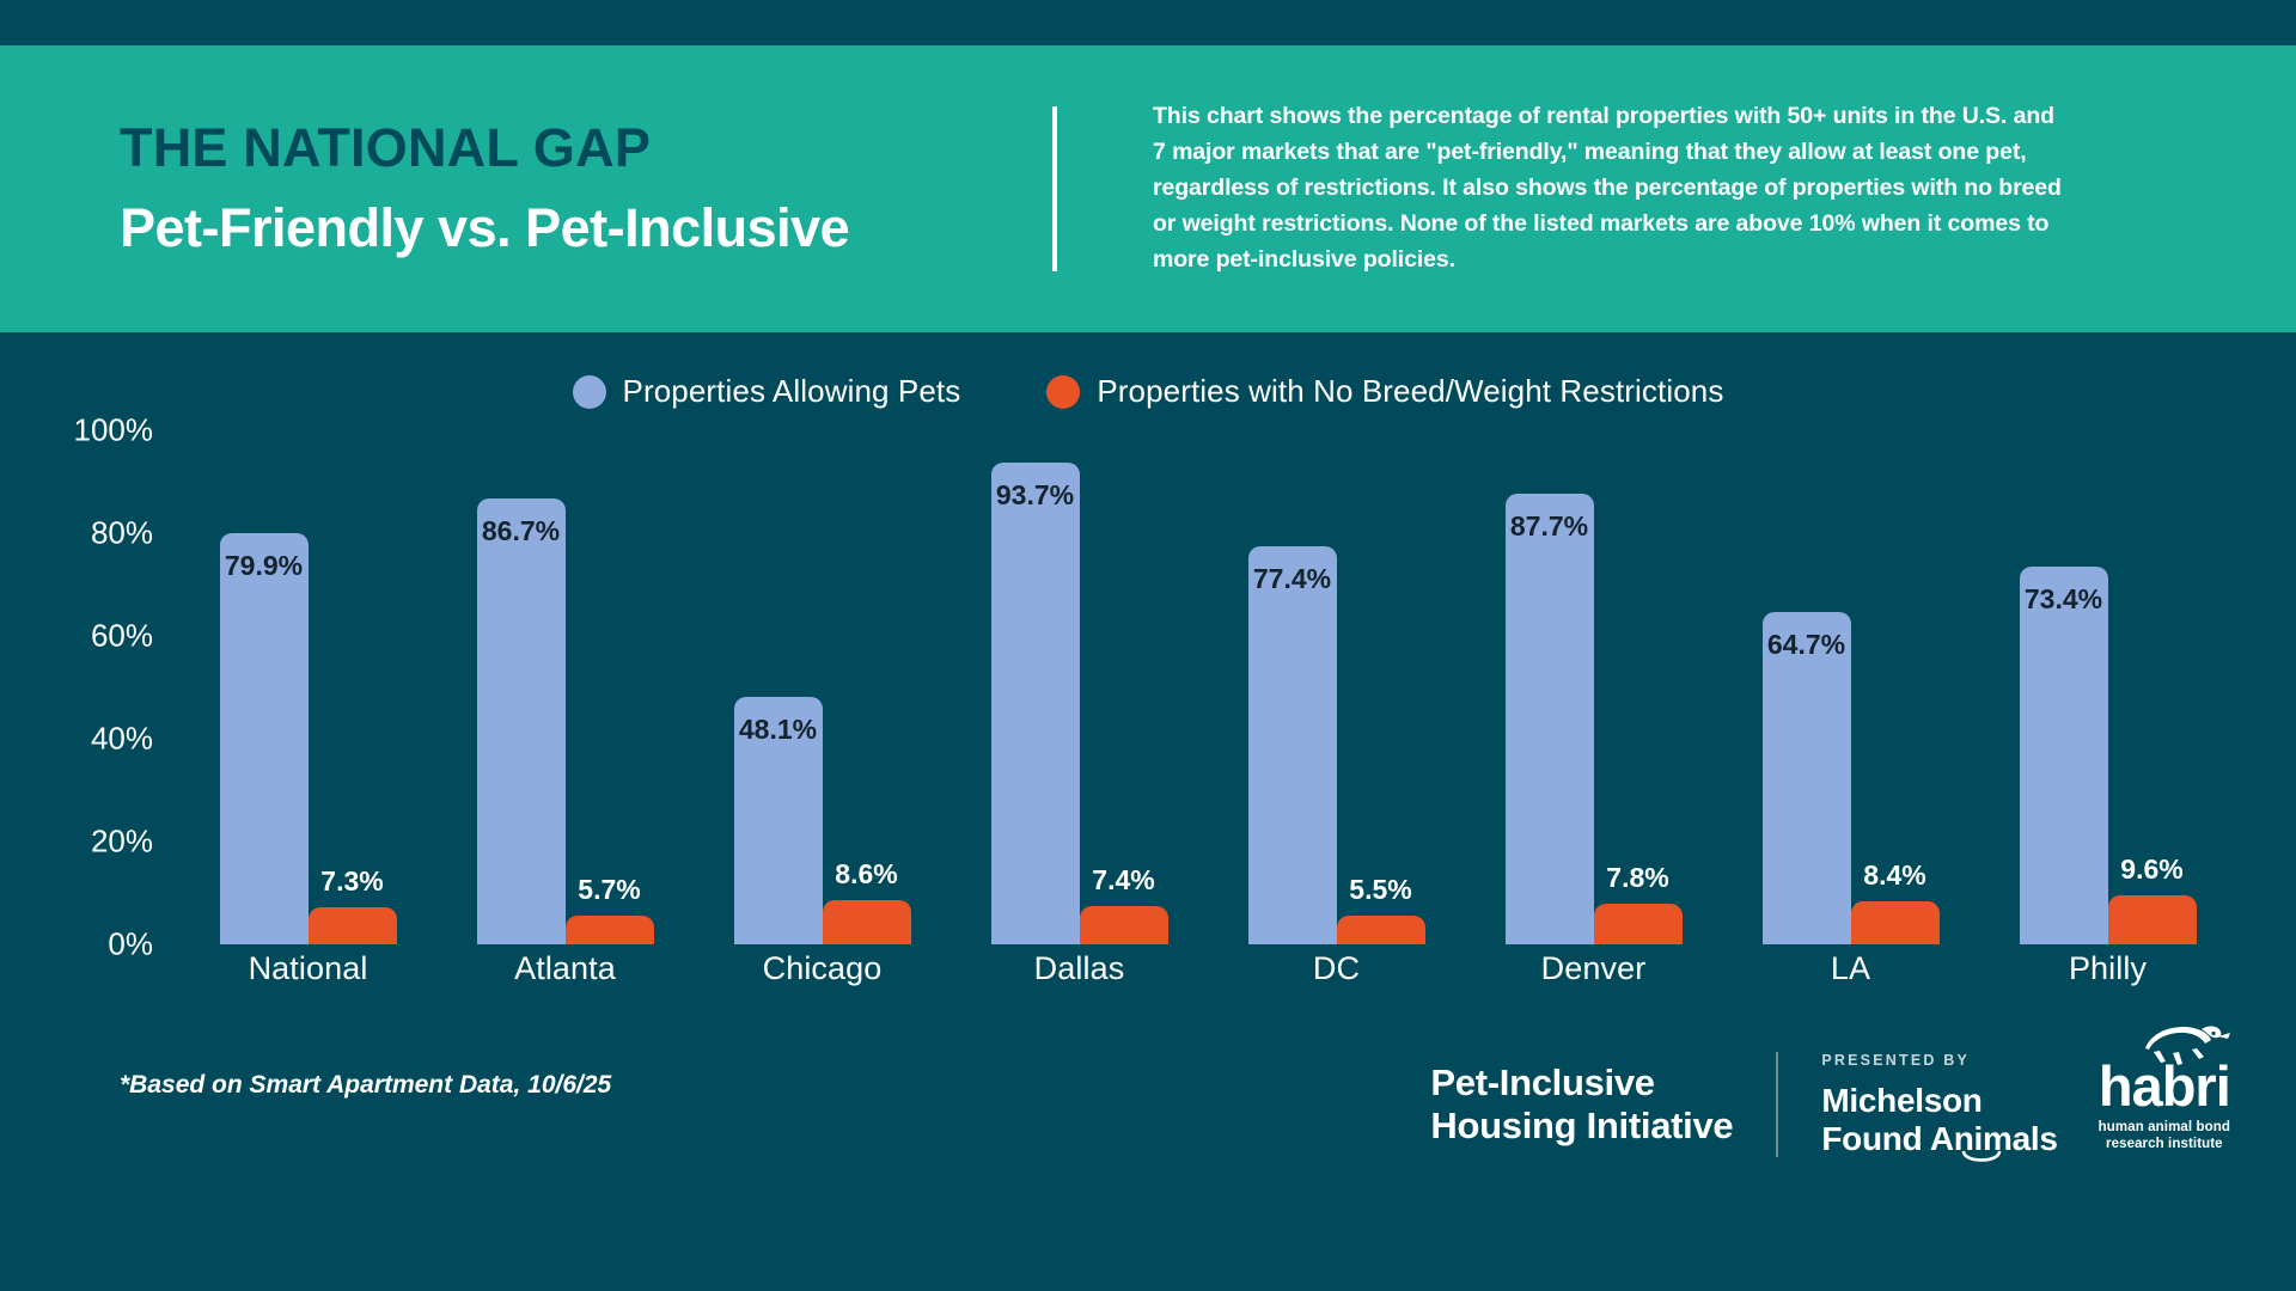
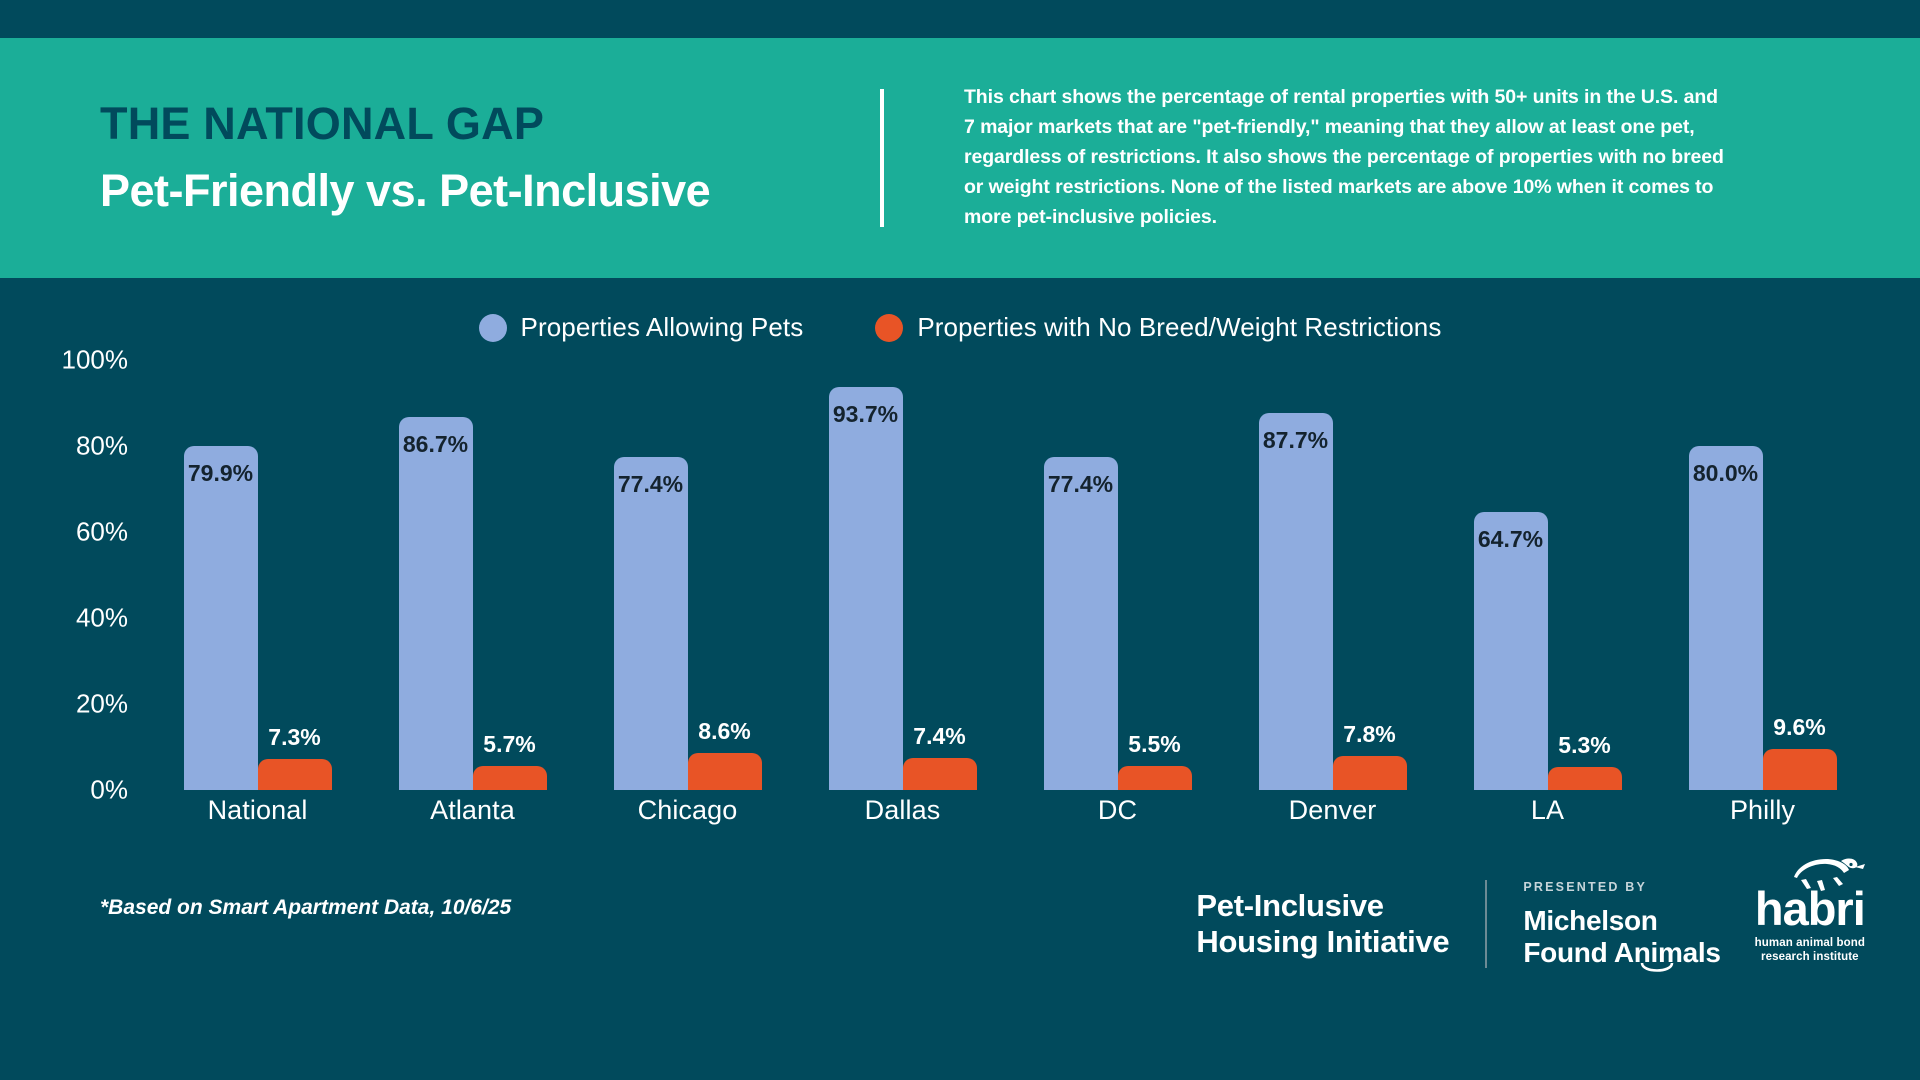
Properties Allowing Pets/Chicago: 48.1% -> 77.4%
Properties with No Breed/Weight Restrictions/LA: 8.4% -> 5.3%
Properties Allowing Pets/Philly: 73.4% -> 80.0%
